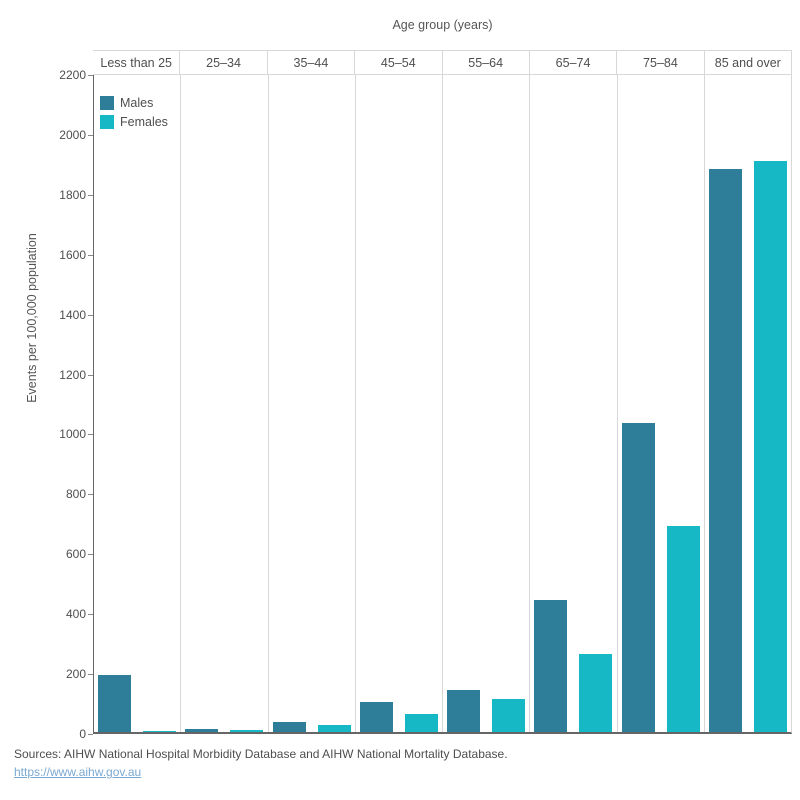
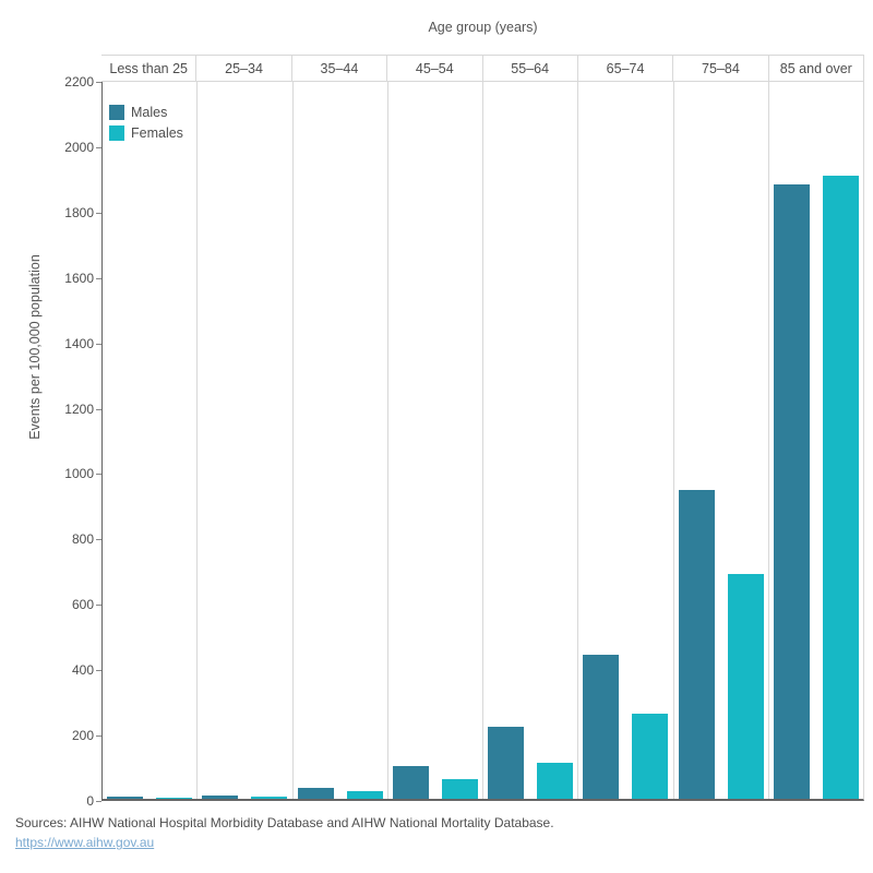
Males/Less than 25: 190 -> 10
Males/55–64: 140 -> 220
Males/75–84: 1030 -> 940
